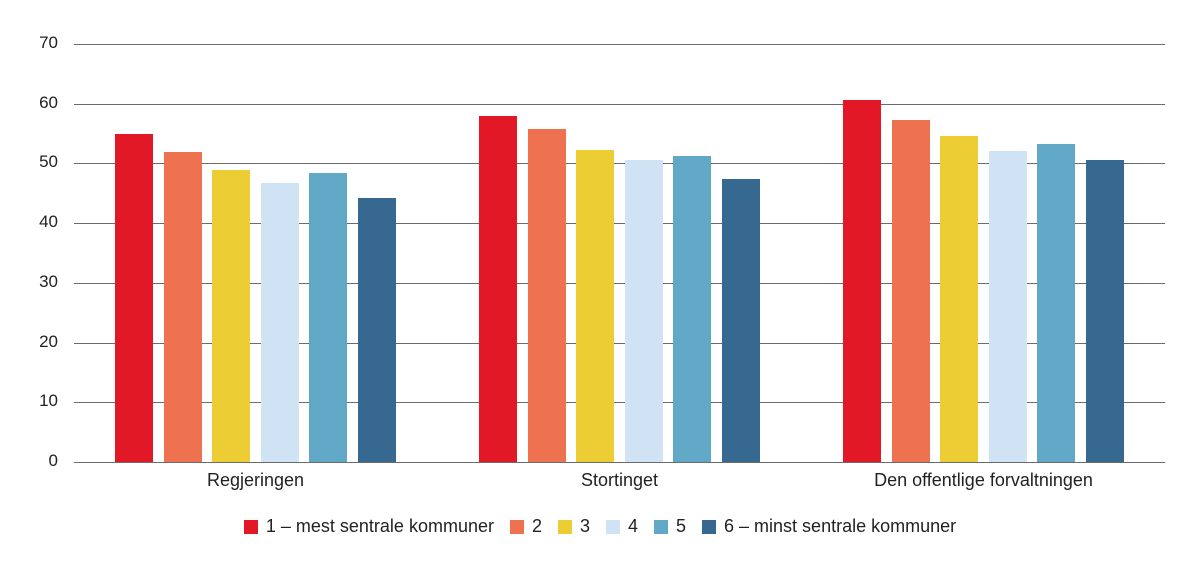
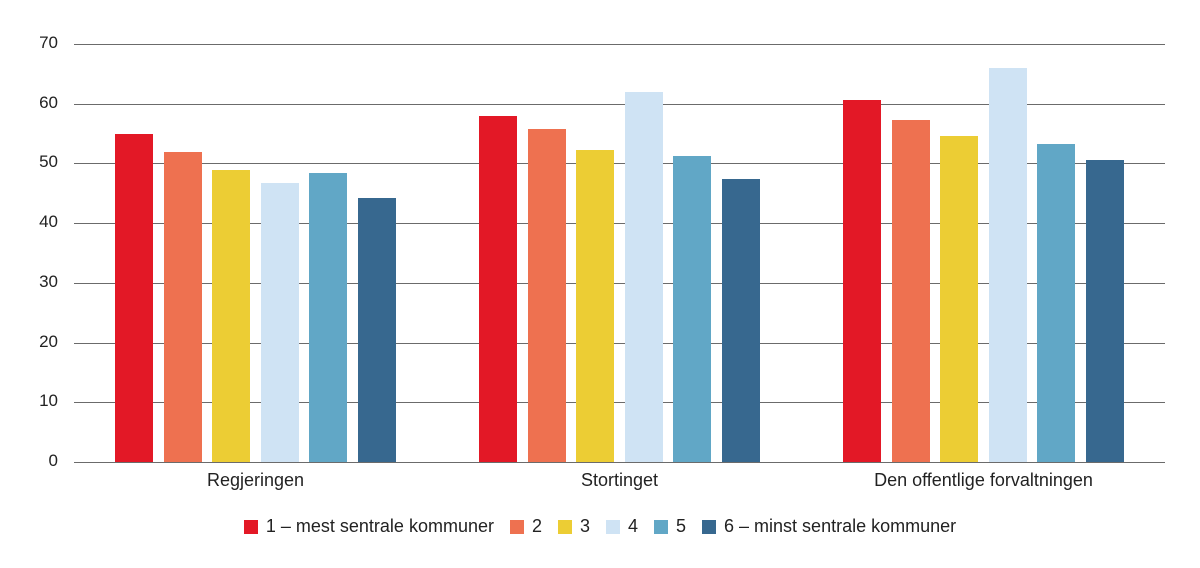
4/Stortinget: 51 -> 62
4/Den offentlige forvaltningen: 52 -> 66
